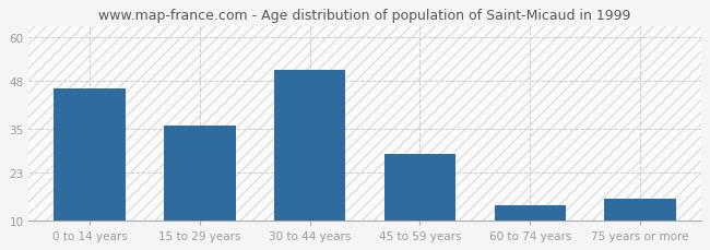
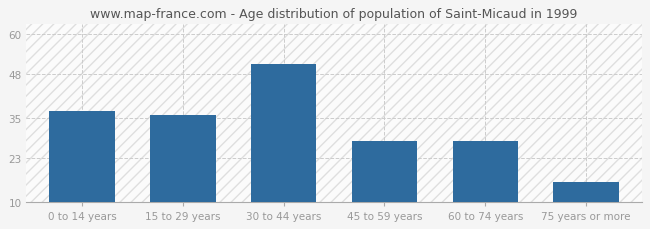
0 to 14 years: 46 -> 37
60 to 74 years: 14 -> 28
